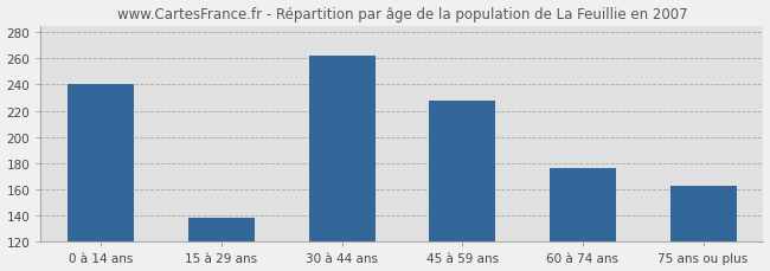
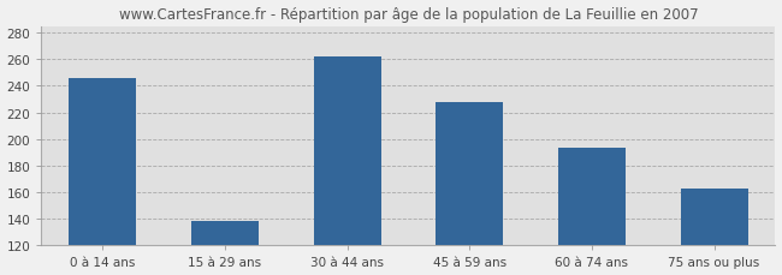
0 à 14 ans: 240 -> 246
60 à 74 ans: 176 -> 193
